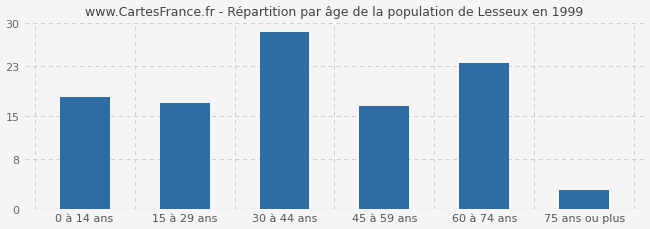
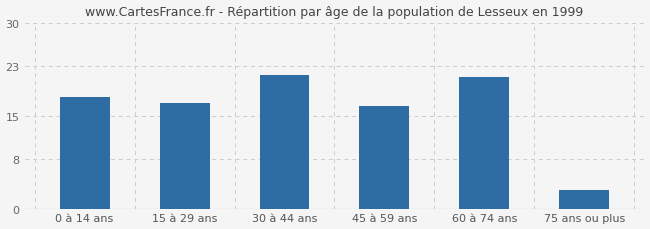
30 à 44 ans: 28.5 -> 21.6
60 à 74 ans: 23.5 -> 21.2
